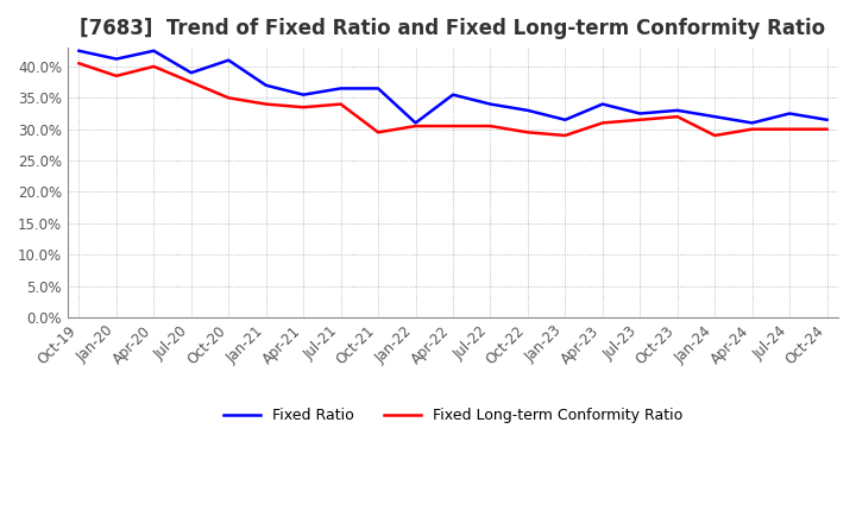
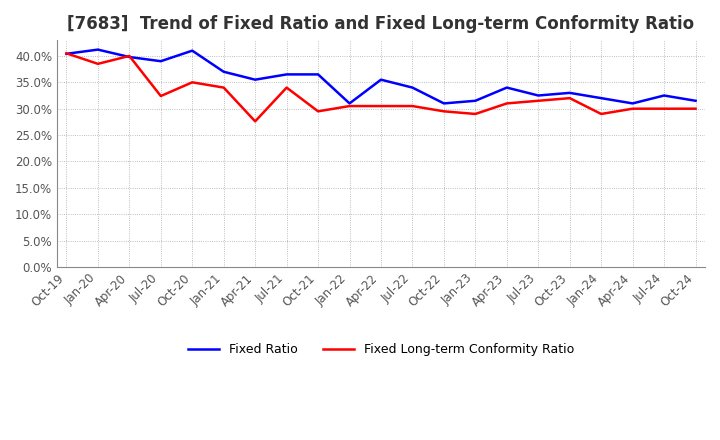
Fixed Ratio/Oct-19: 42.5% -> 40.4%
Fixed Ratio/Apr-20: 42.5% -> 39.8%
Fixed Long-term Conformity Ratio/Jul-20: 37.5% -> 32.4%
Fixed Long-term Conformity Ratio/Apr-21: 33.5% -> 27.6%
Fixed Ratio/Oct-22: 33.0% -> 31.0%
